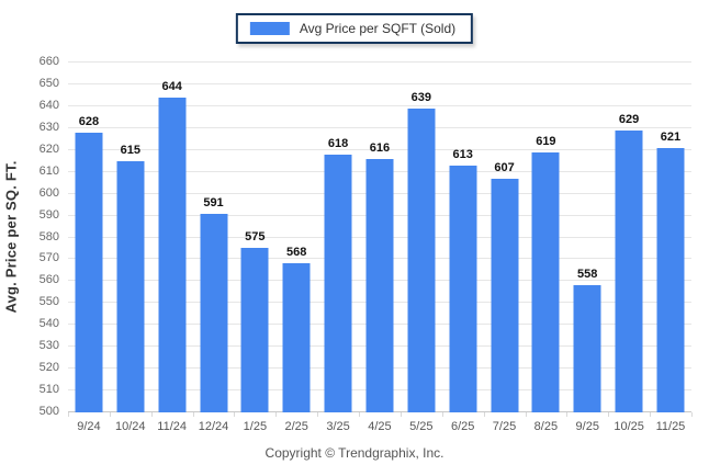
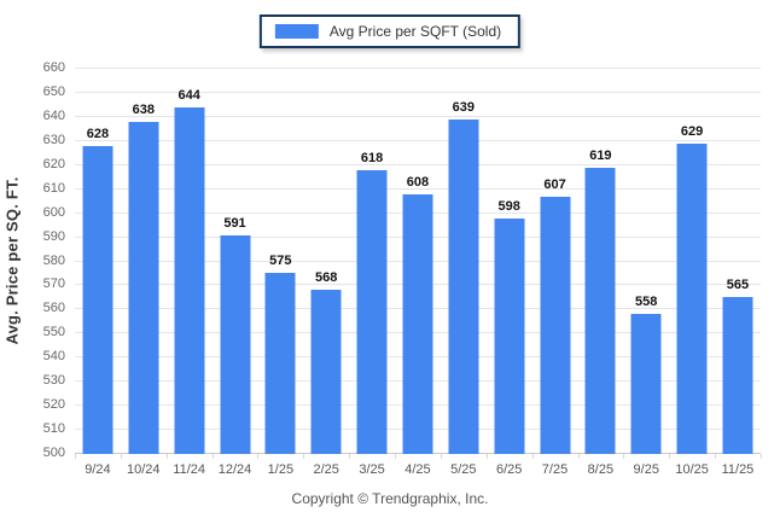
10/24: 615 -> 638
4/25: 616 -> 608
6/25: 613 -> 598
11/25: 621 -> 565
